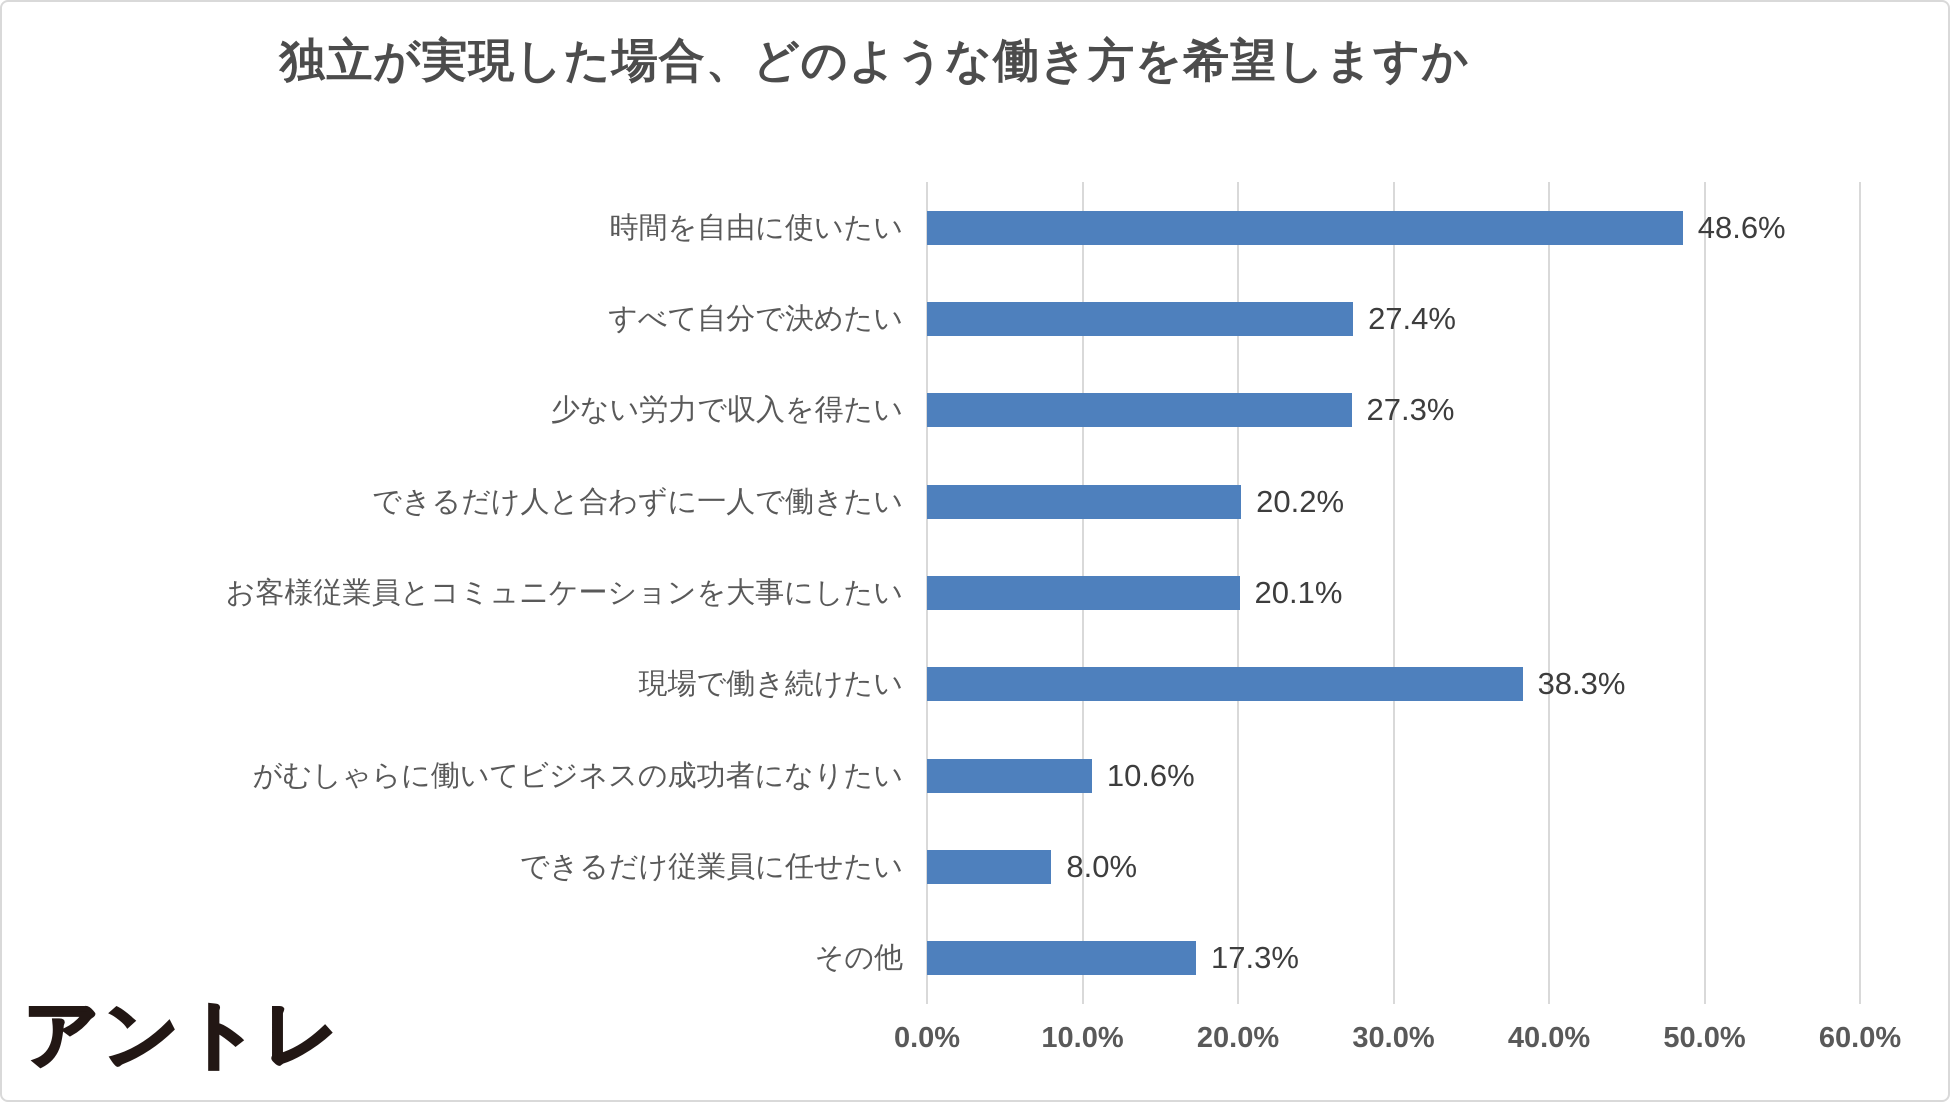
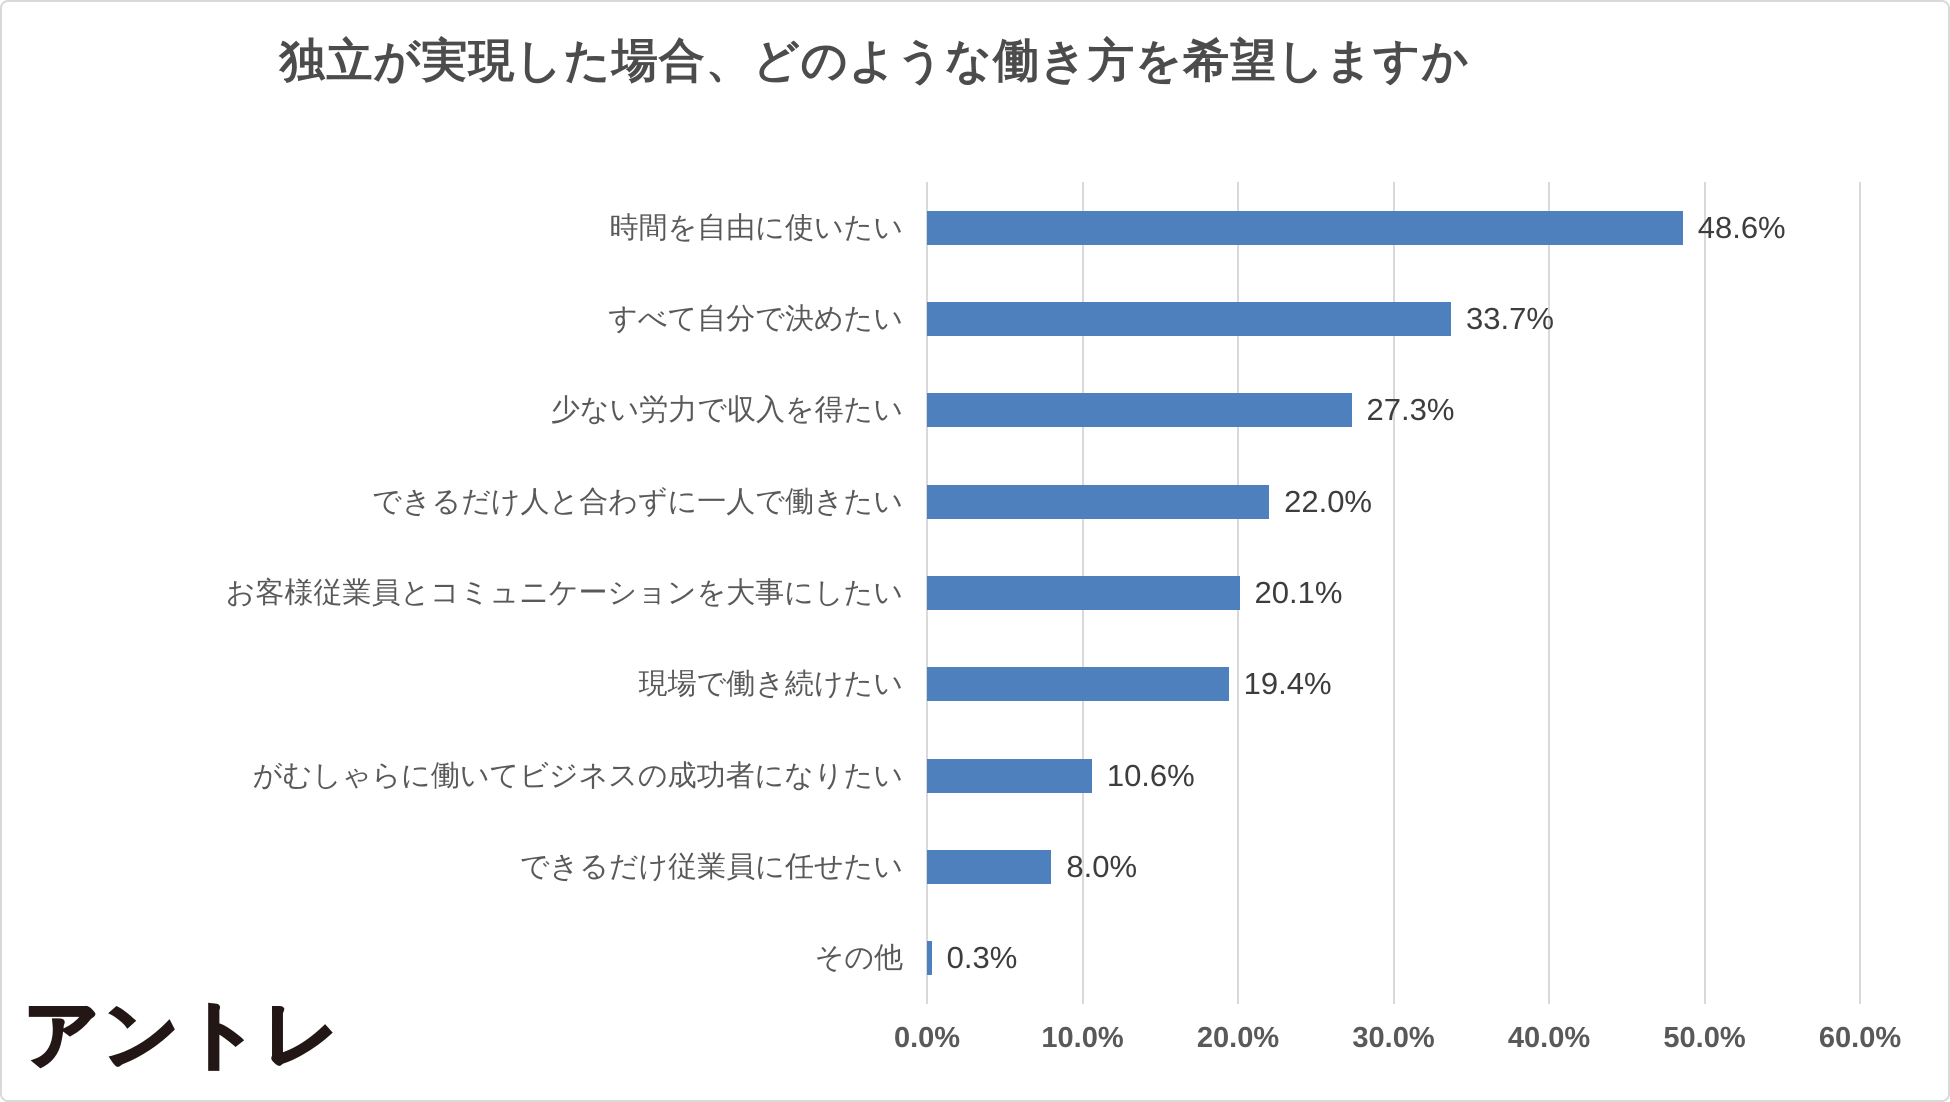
すべて自分で決めたい: 27.4% -> 33.7%
できるだけ人と合わずに一人で働きたい: 20.2% -> 22.0%
現場で働き続けたい: 38.3% -> 19.4%
その他: 17.3% -> 0.3%
